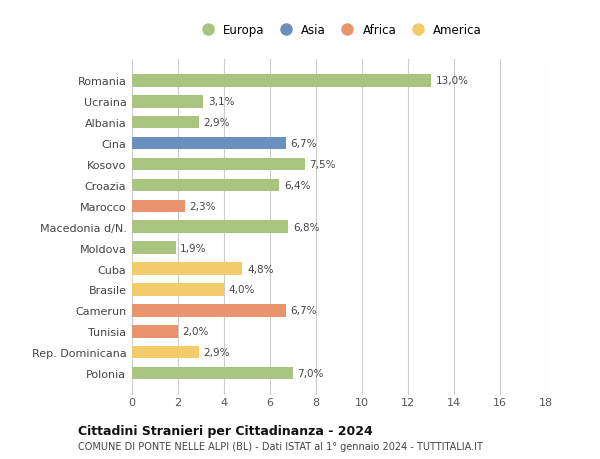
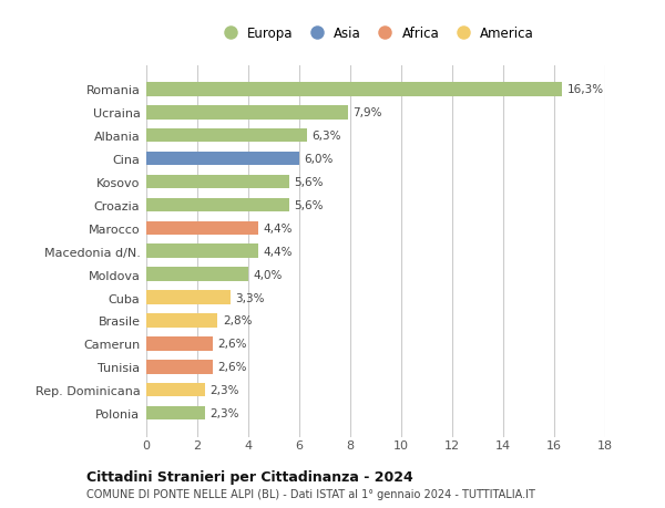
Romania: 13,0% -> 16,3%
Ucraina: 3,1% -> 7,9%
Albania: 2,9% -> 6,3%
Cina: 6,7% -> 6,0%
Kosovo: 7,5% -> 5,6%
Croazia: 6,4% -> 5,6%
Marocco: 2,3% -> 4,4%
Macedonia d/N.: 6,8% -> 4,4%
Moldova: 1,9% -> 4,0%
Cuba: 4,8% -> 3,3%
Brasile: 4,0% -> 2,8%
Camerun: 6,7% -> 2,6%
Tunisia: 2,0% -> 2,6%
Rep. Dominicana: 2,9% -> 2,3%
Polonia: 7,0% -> 2,3%
